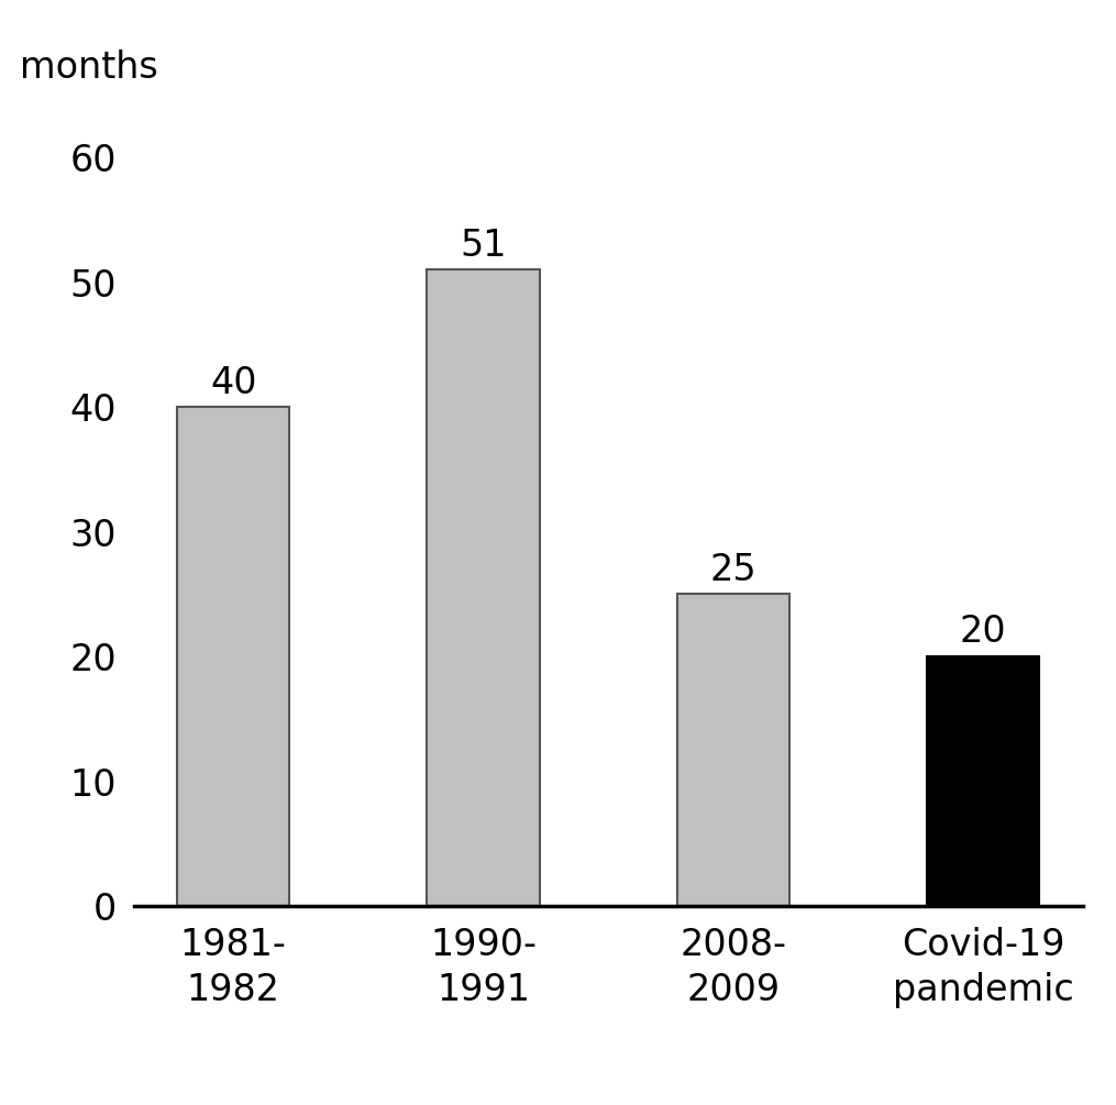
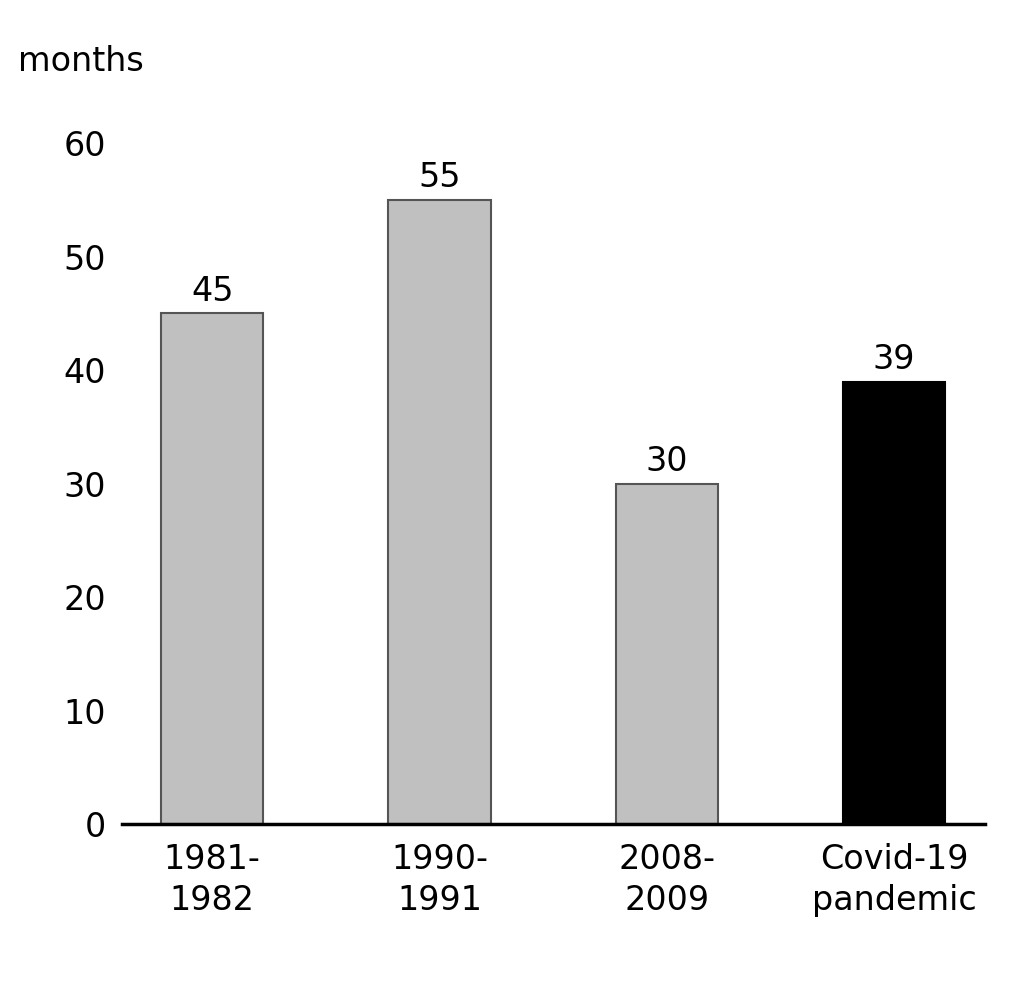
1981- 1982: 40 -> 45
1990- 1991: 51 -> 55
2008- 2009: 25 -> 30
Covid-19 pandemic: 20 -> 39
